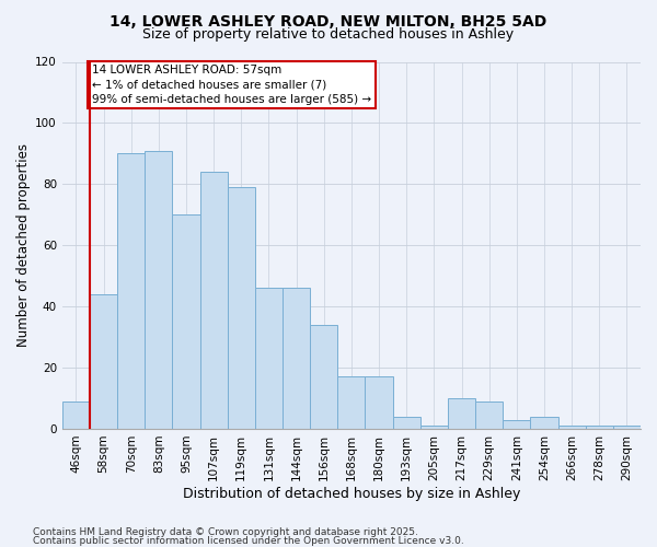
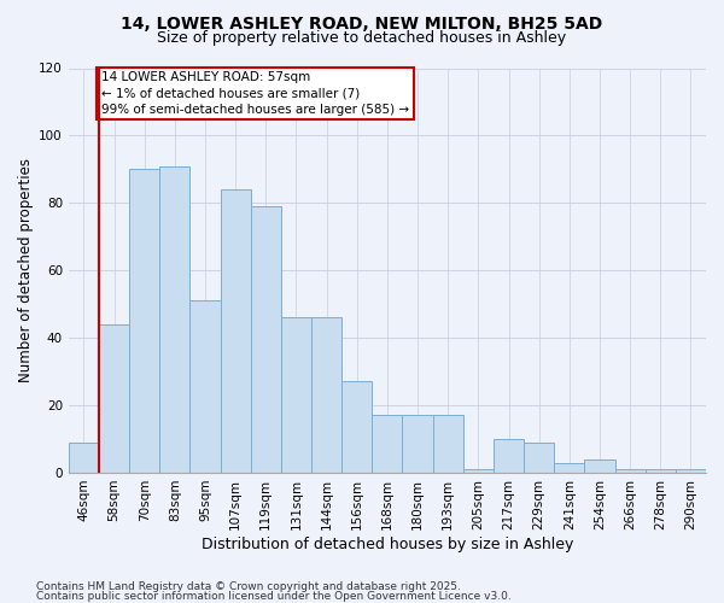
95sqm: 70 -> 51
156sqm: 34 -> 27
193sqm: 4 -> 17
